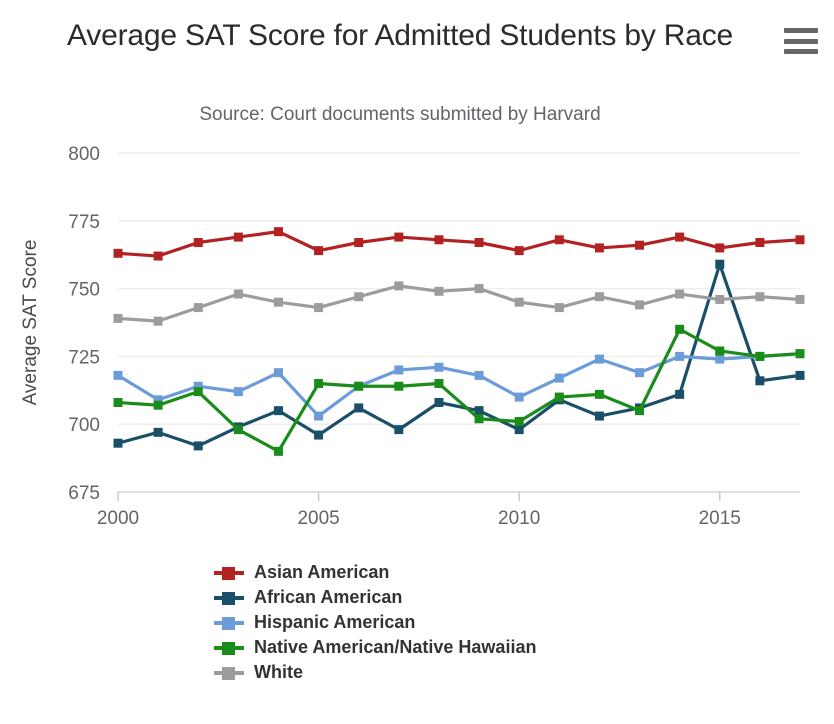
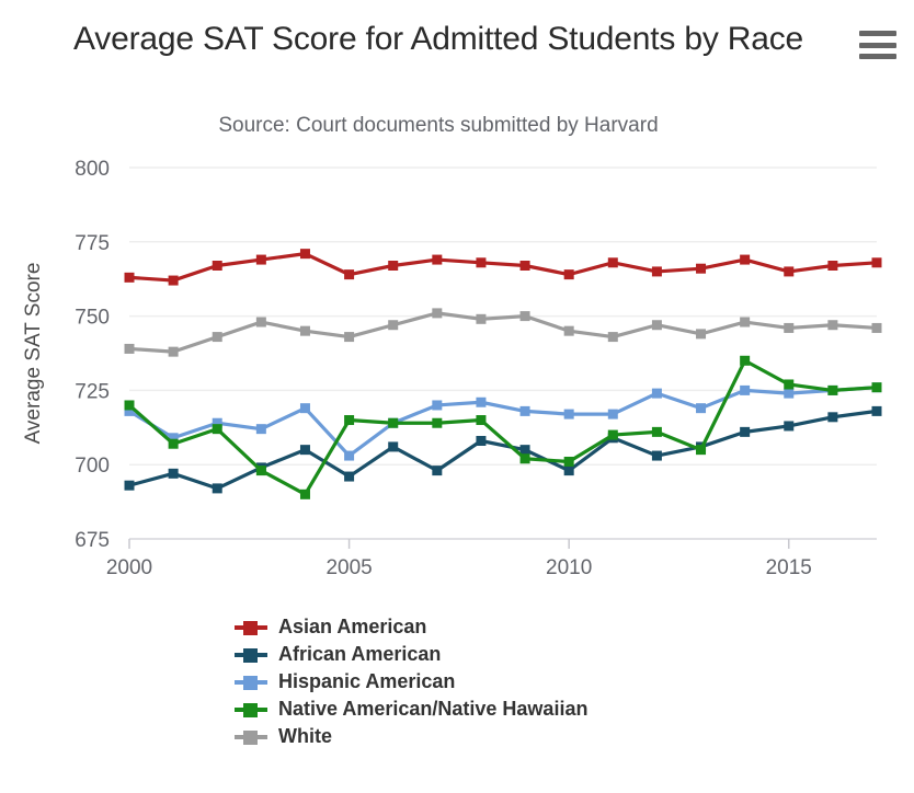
Native American/Native Hawaiian/2000: 708 -> 720
Hispanic American/2010: 710 -> 717
African American/2015: 759 -> 713
